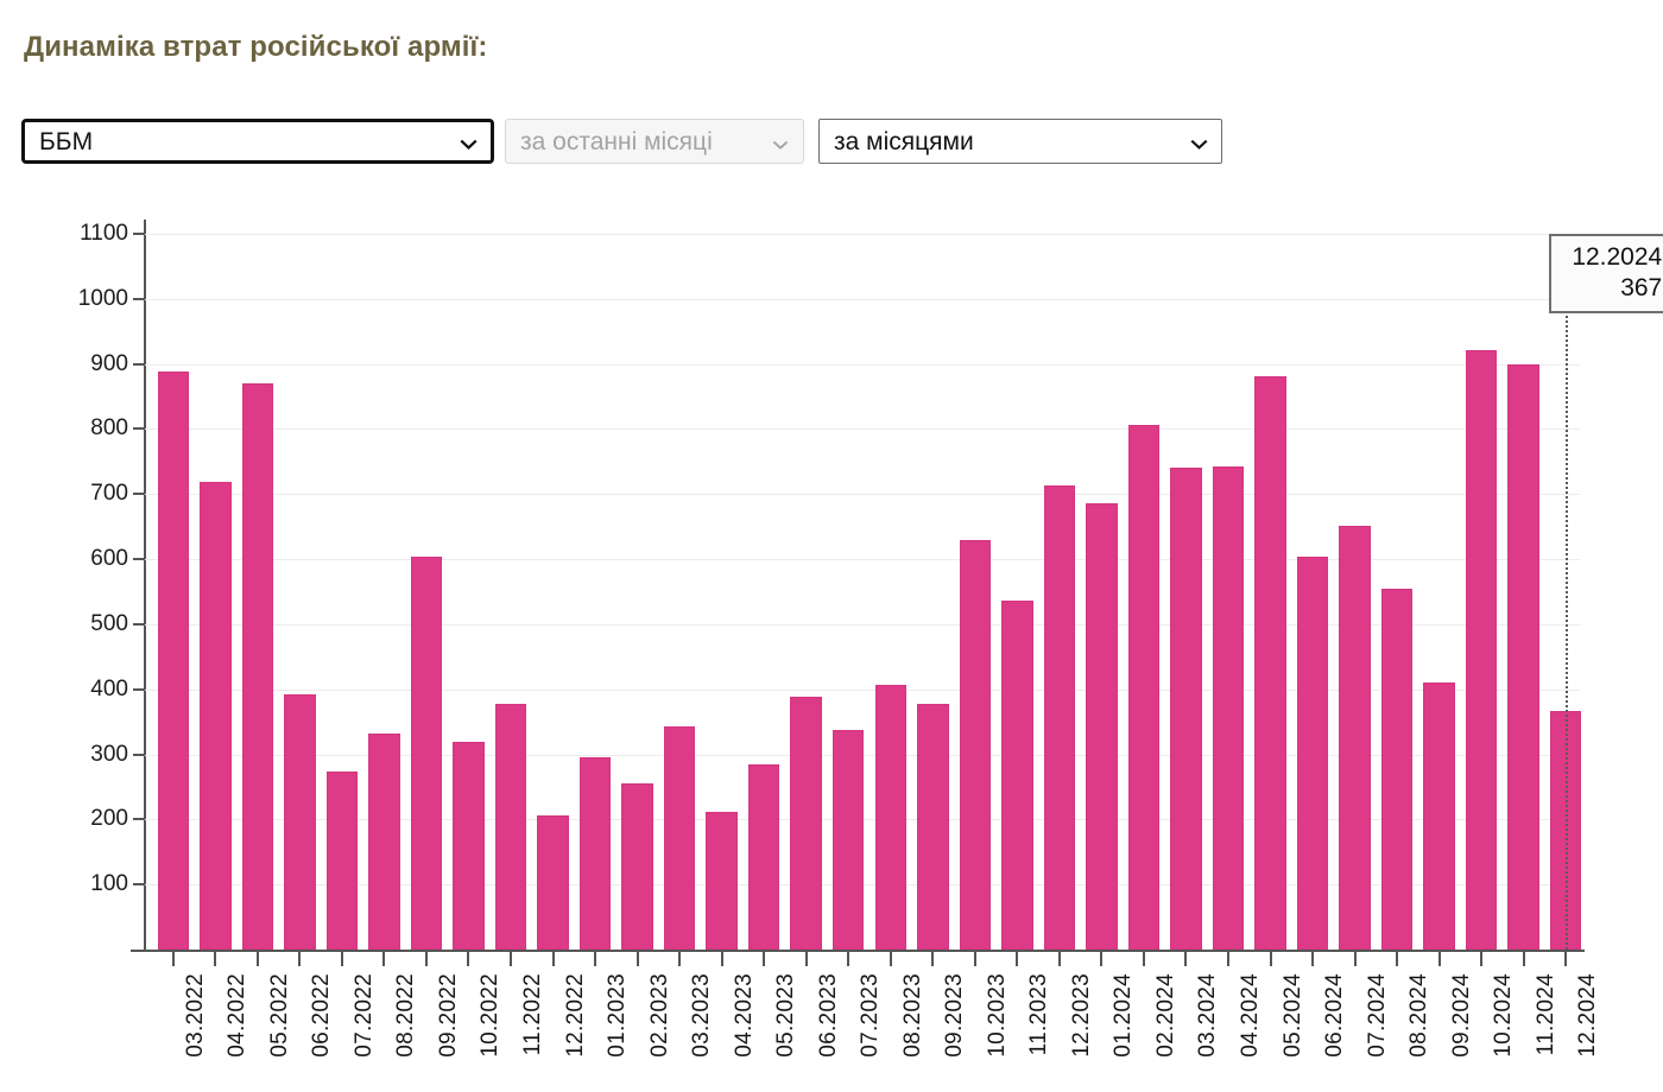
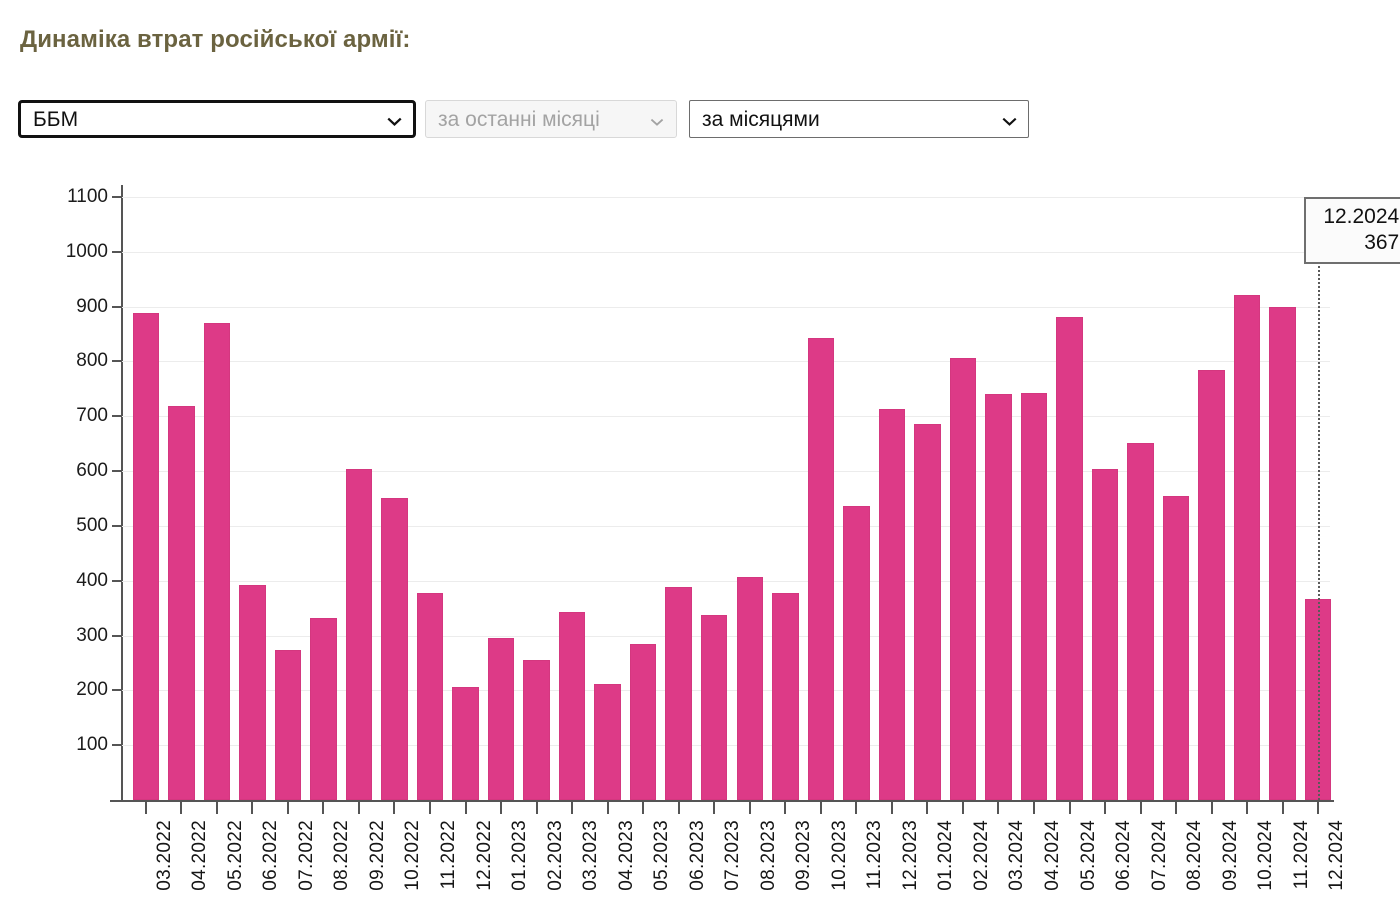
10.2022: 320 -> 550
10.2023: 630 -> 840
09.2024: 410 -> 780
